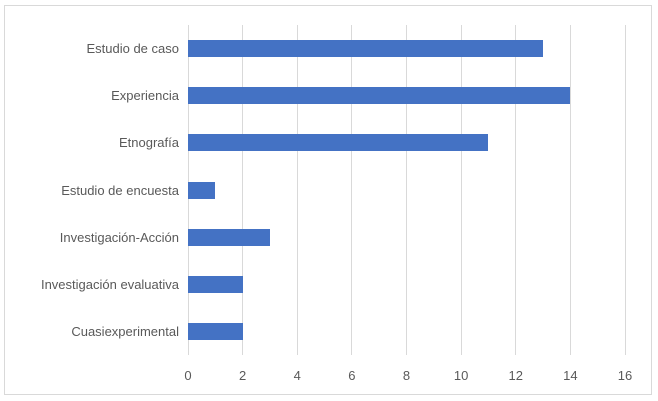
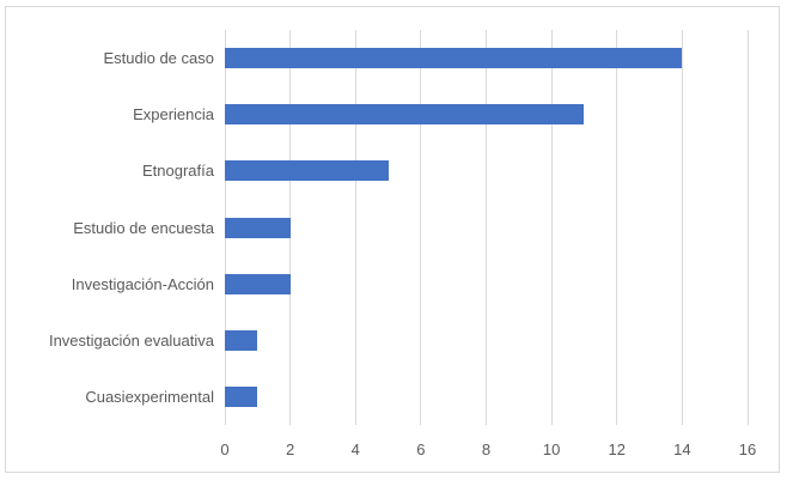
Estudio de caso: 13 -> 14
Experiencia: 14 -> 11
Etnografía: 11 -> 5
Estudio de encuesta: 1 -> 2
Investigación-Acción: 3 -> 2
Investigación evaluativa: 2 -> 1
Cuasiexperimental: 2 -> 1
